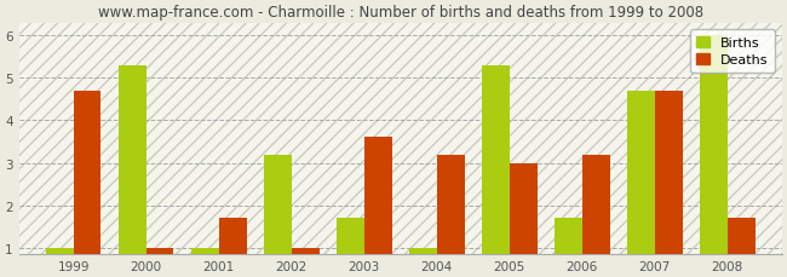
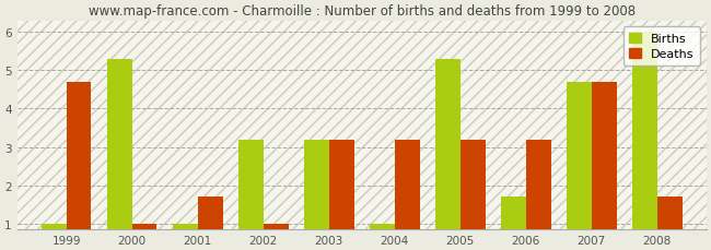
Births/2003: 1.7 -> 3.2
Deaths/2003: 3.6 -> 3.2
Deaths/2005: 3.0 -> 3.2
